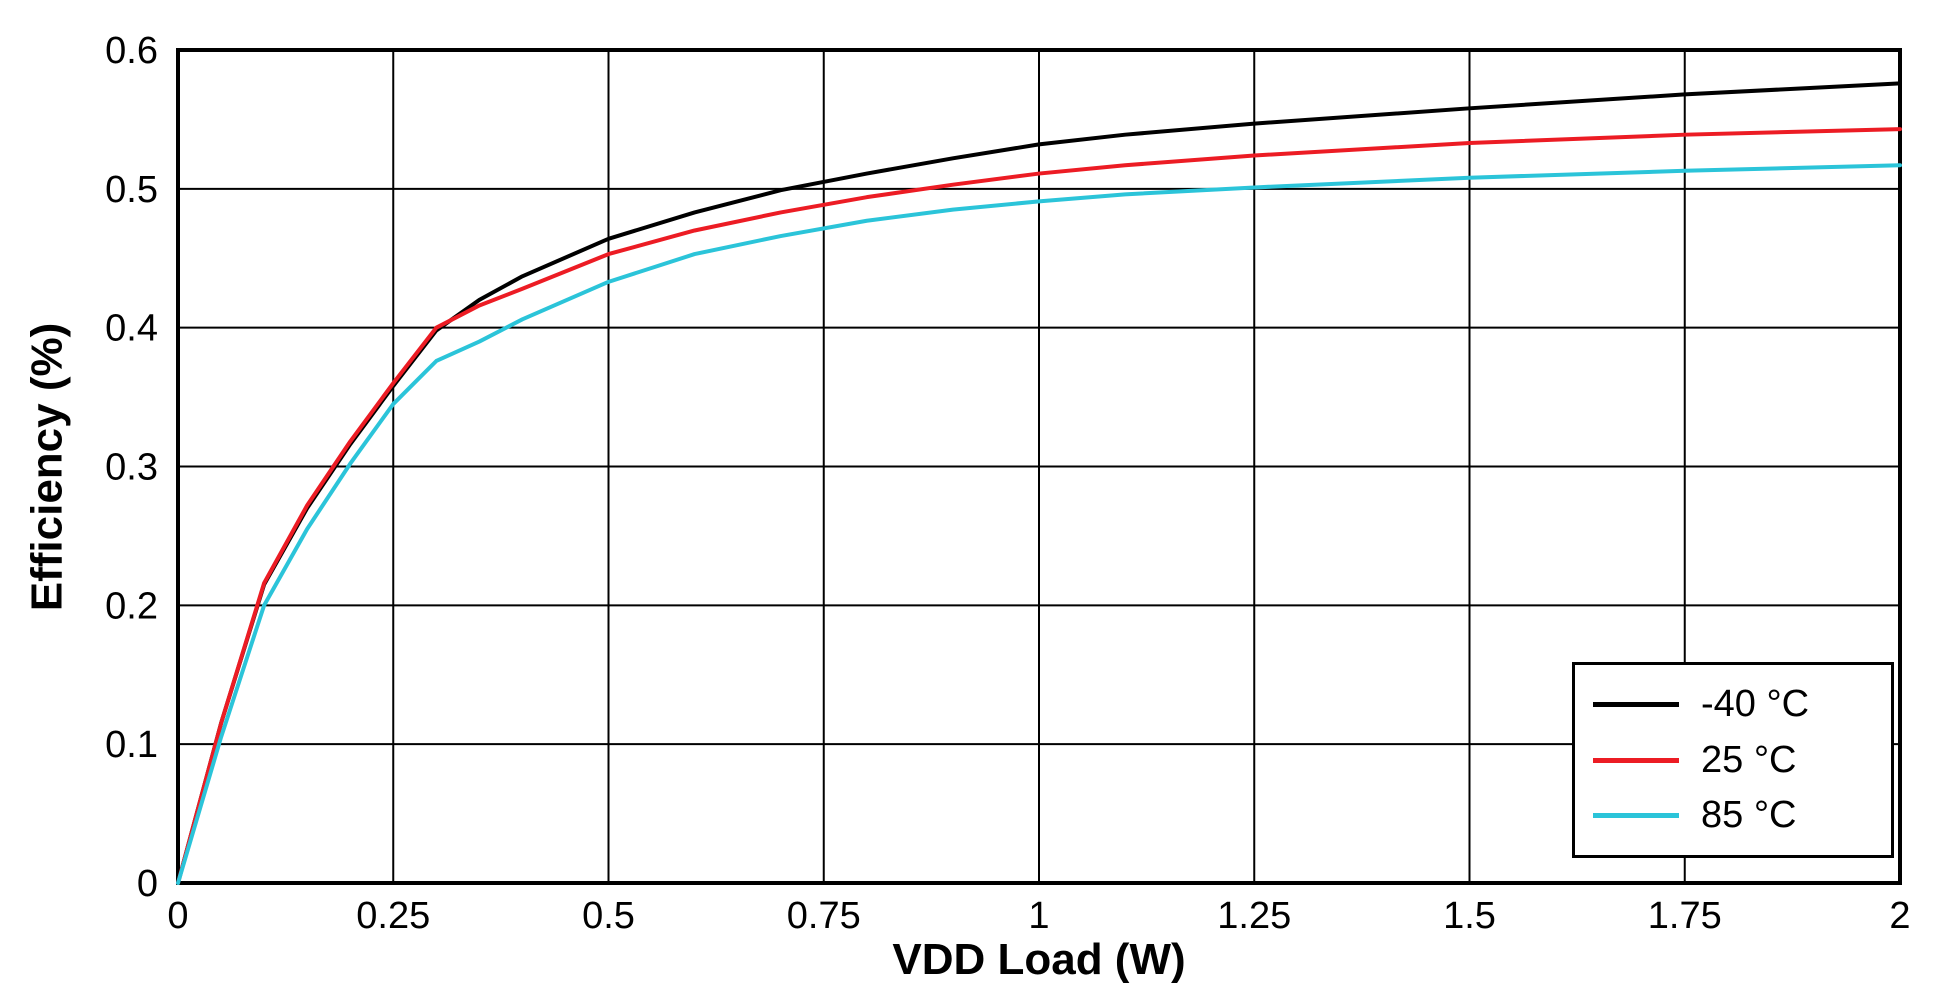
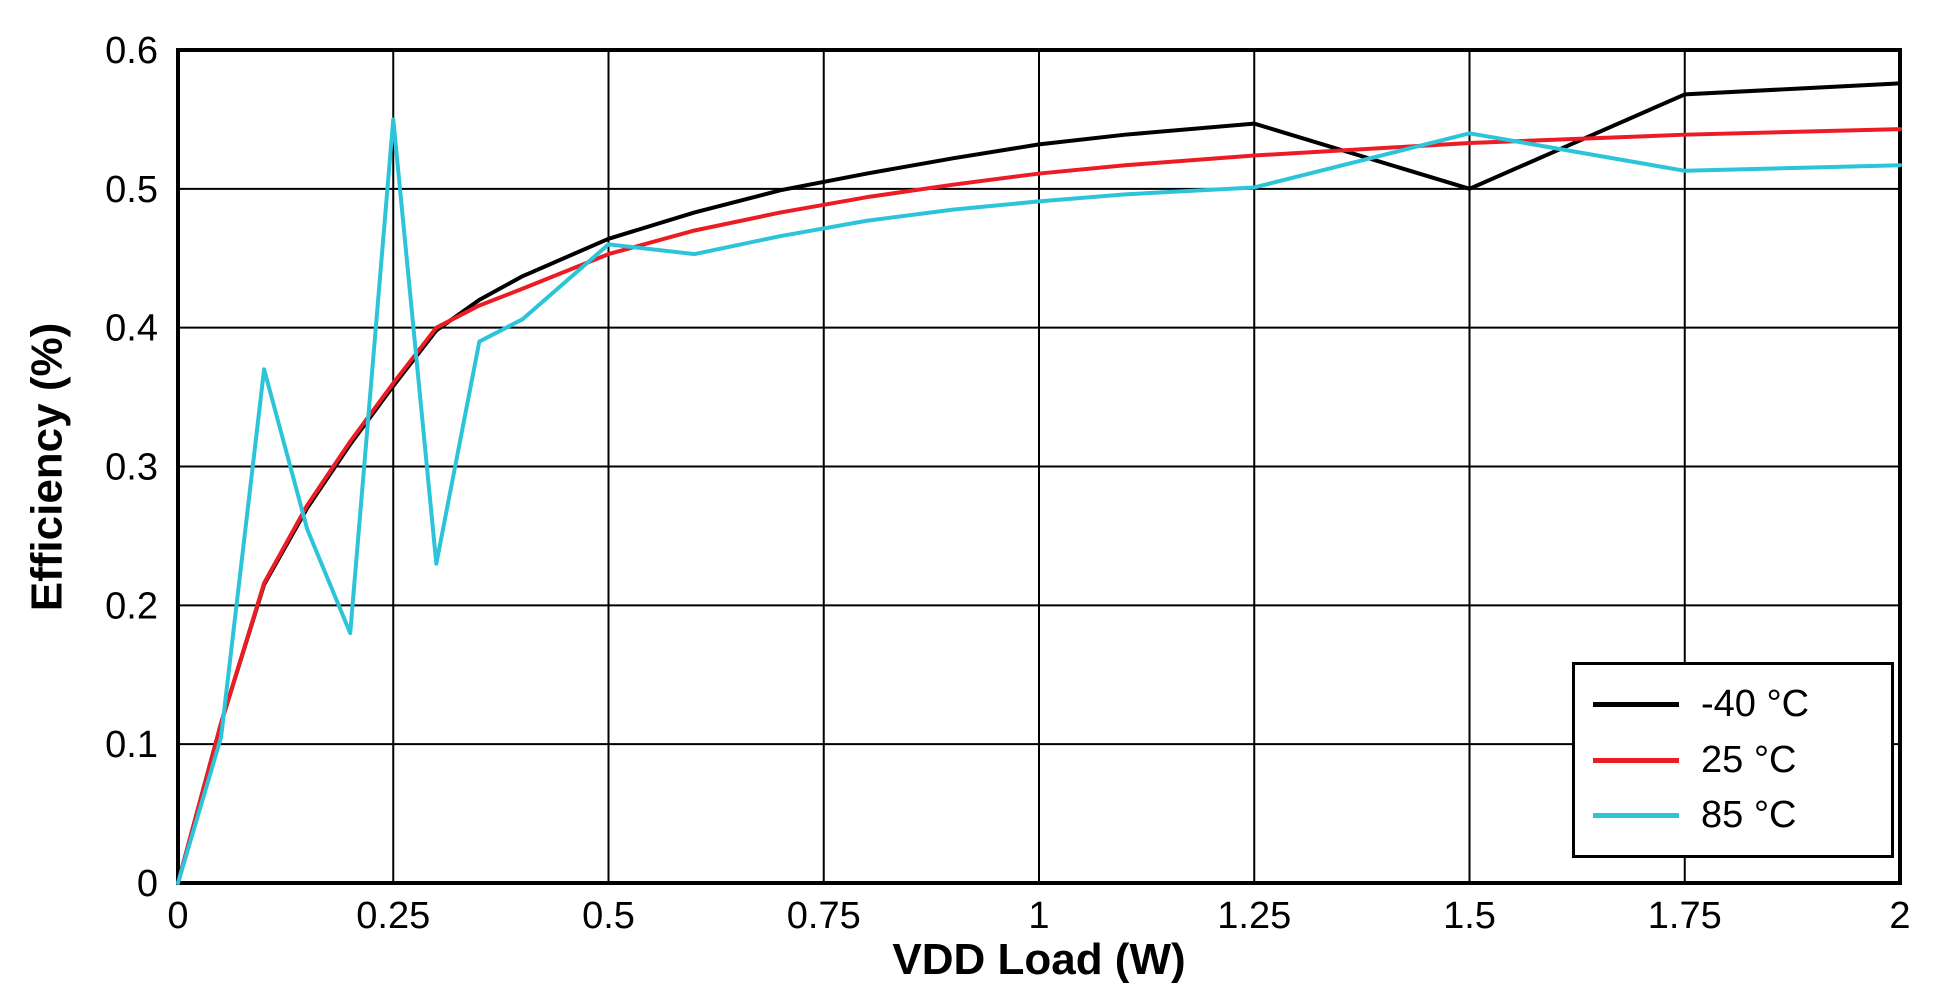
85 °C/0.1: 0,20 -> 0,37
85 °C/0.2: 0,30 -> 0,18
85 °C/0.25: 0,34 -> 0,55
85 °C/0.3: 0,38 -> 0,23
85 °C/0.5: 0,43 -> 0,46
-40 °C/1.5: 0,56 -> 0,50
85 °C/1.5: 0,51 -> 0,54
